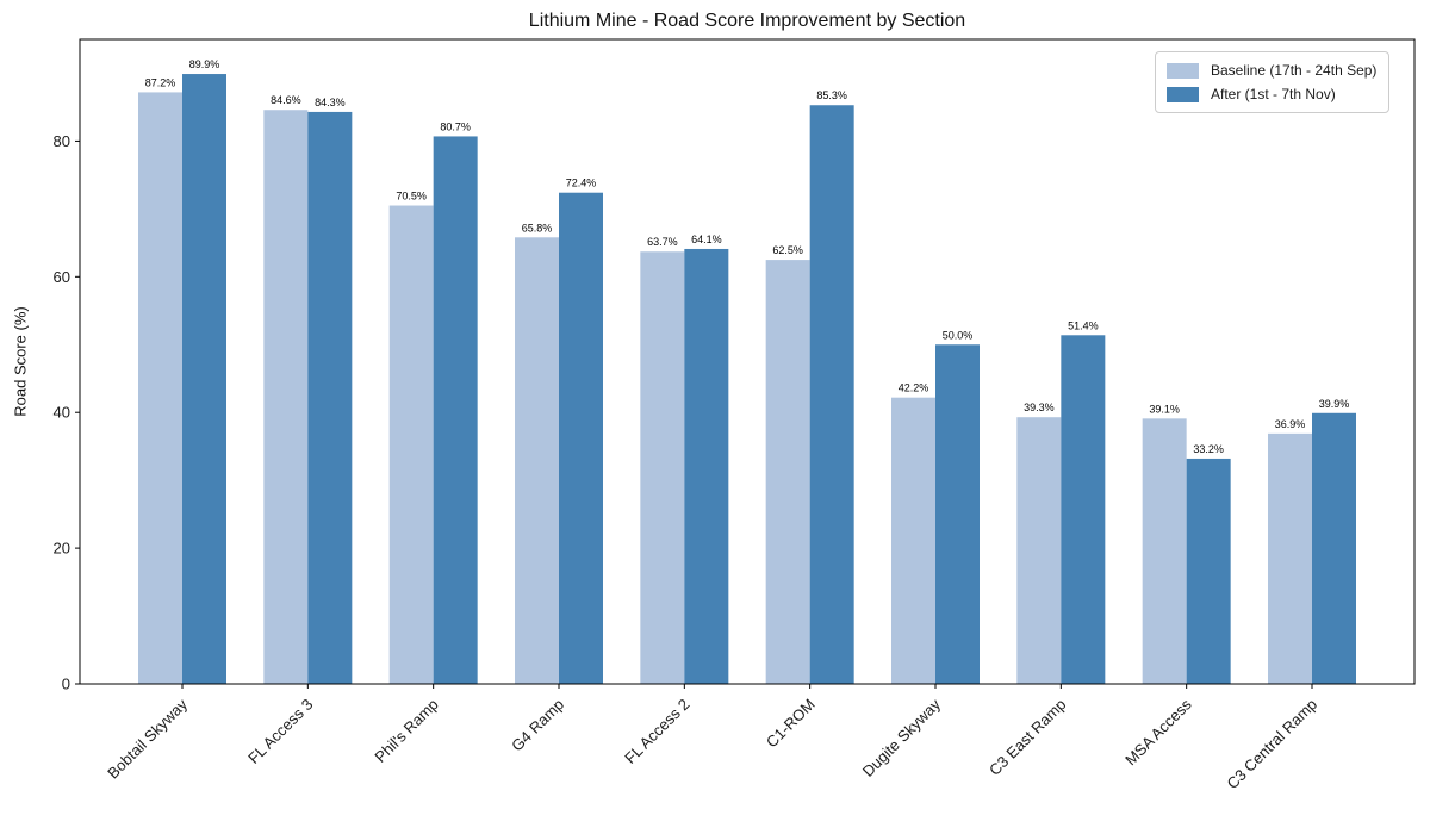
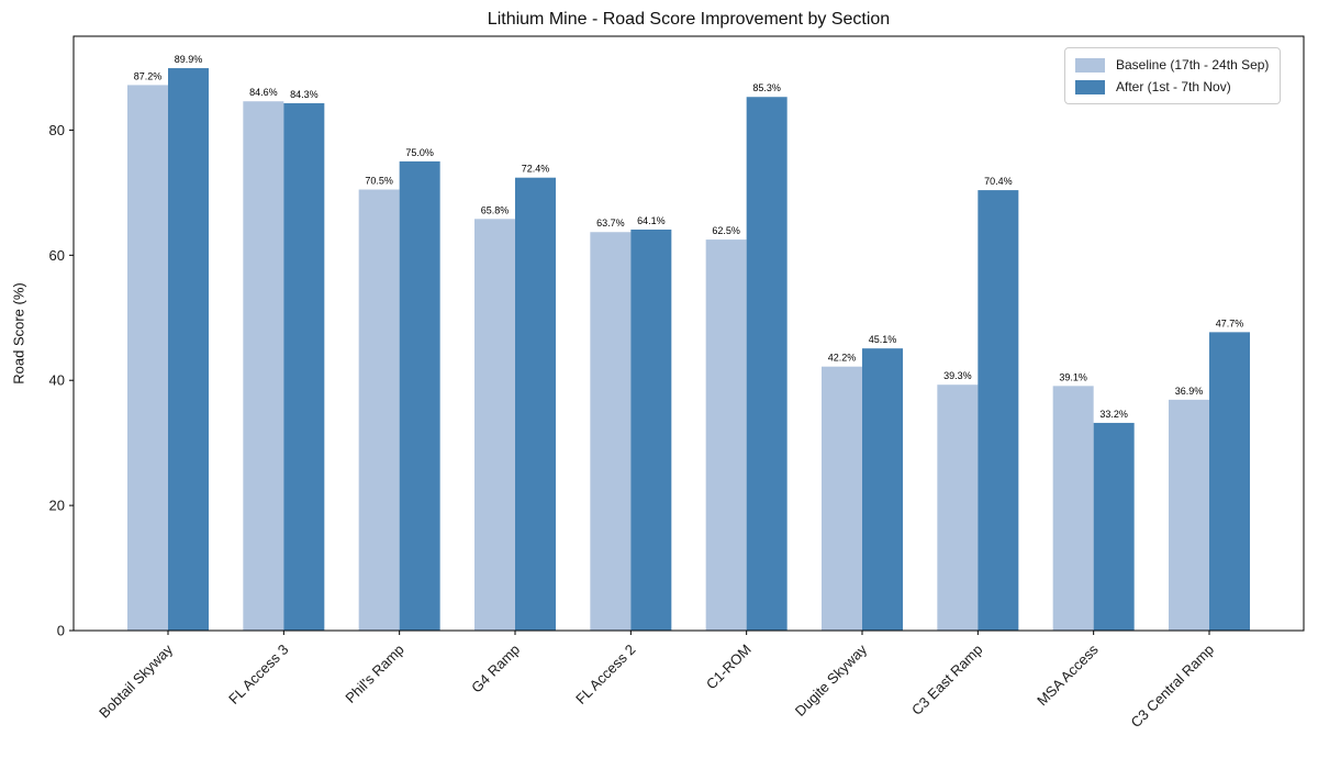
After (1st - 7th Nov)/Phil's Ramp: 80.7% -> 75.0%
After (1st - 7th Nov)/Dugite Skyway: 50.0% -> 45.1%
After (1st - 7th Nov)/C3 East Ramp: 51.4% -> 70.4%
After (1st - 7th Nov)/C3 Central Ramp: 39.9% -> 47.7%
